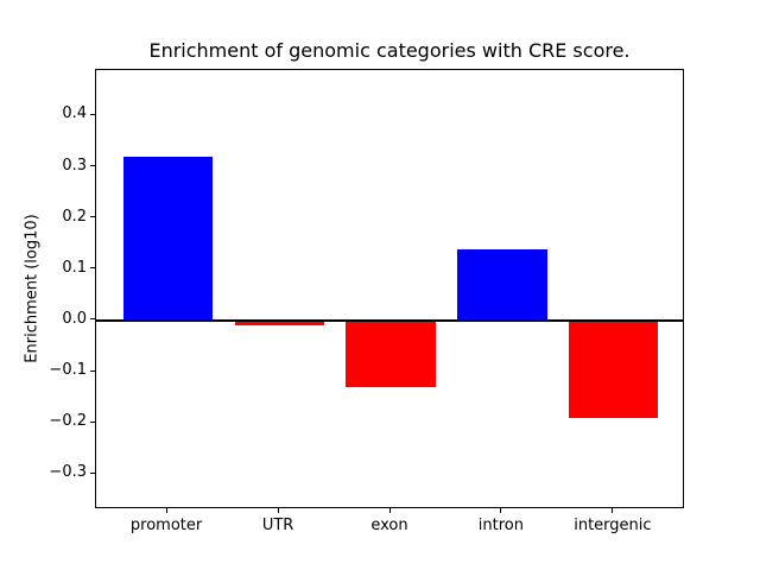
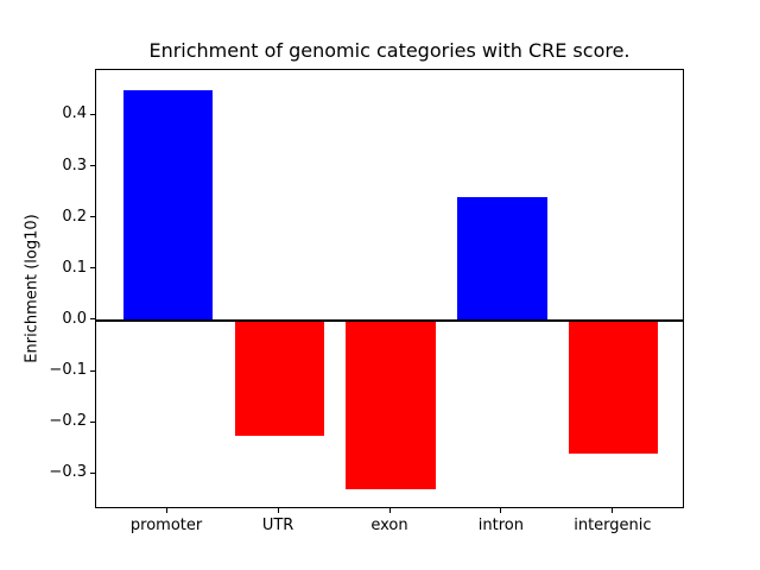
promoter: 0.32 -> 0.45
UTR: -0.01 -> -0.23
exon: -0.13 -> -0.33
intron: 0.14 -> 0.24
intergenic: -0.19 -> -0.26
